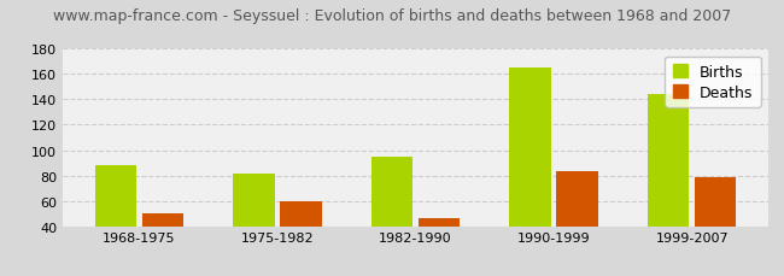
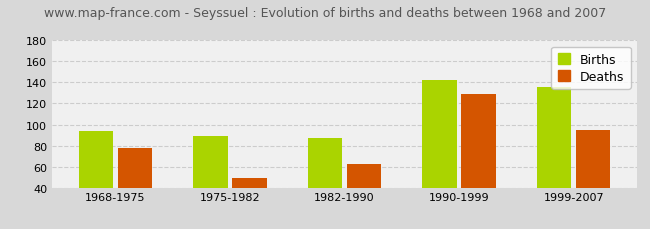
Births/1968-1975: 88 -> 94
Deaths/1968-1975: 50 -> 78
Births/1975-1982: 81 -> 89
Deaths/1975-1982: 60 -> 49
Births/1982-1990: 95 -> 87
Deaths/1982-1990: 46 -> 62
Births/1990-1999: 165 -> 142
Deaths/1990-1999: 83 -> 129
Births/1999-2007: 144 -> 136
Deaths/1999-2007: 79 -> 95
